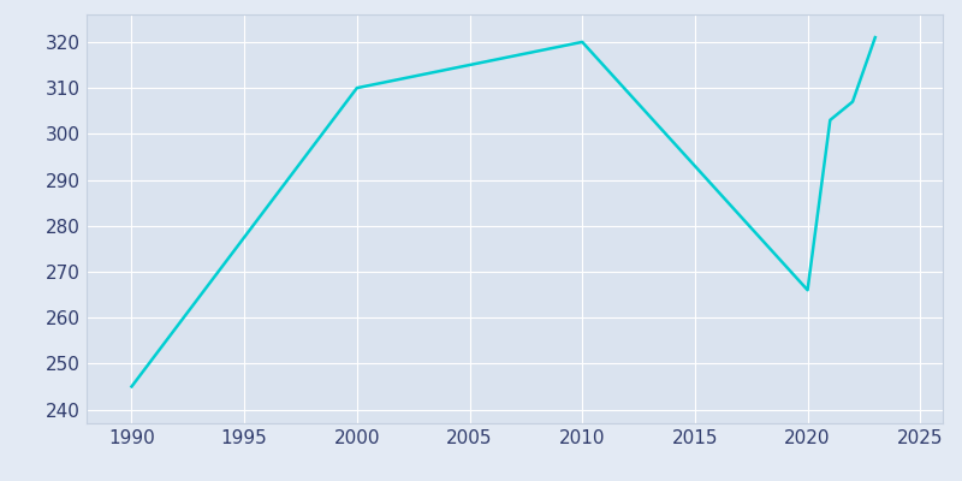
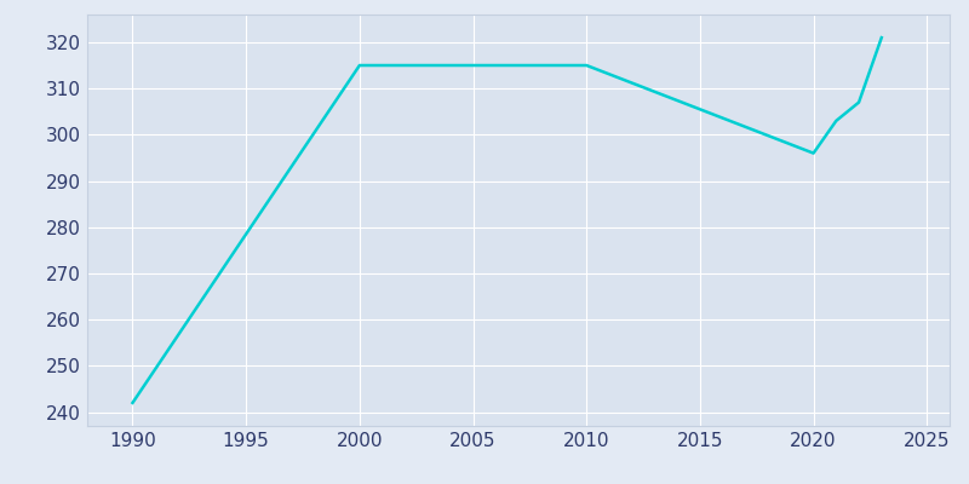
1990: 245 -> 242
2000: 310 -> 315
2010: 320 -> 315
2020: 266 -> 296
